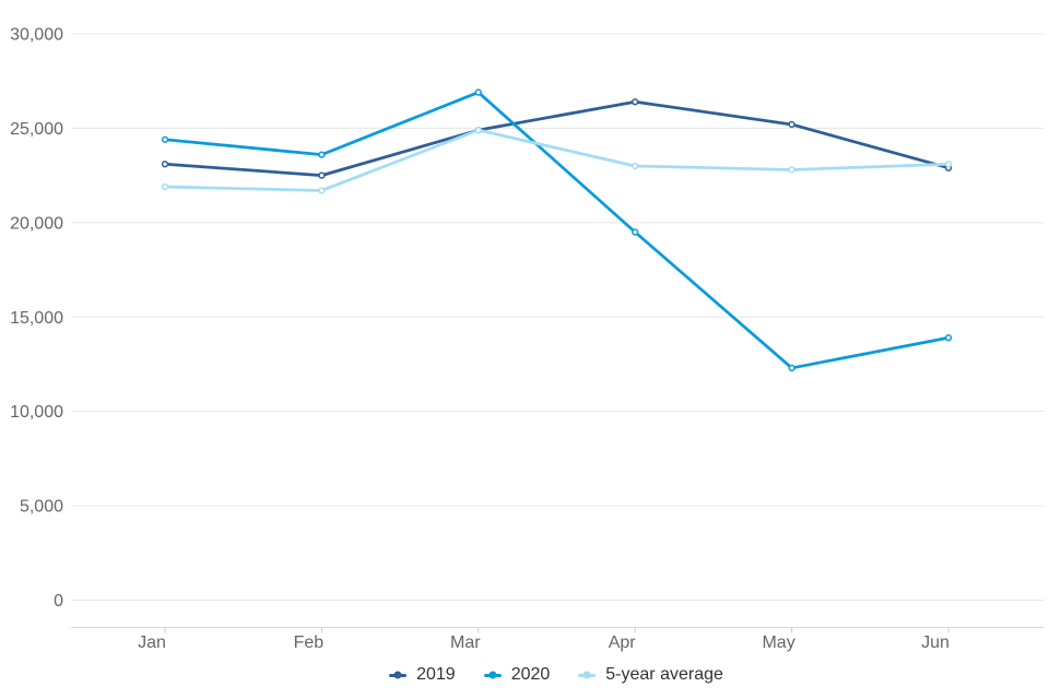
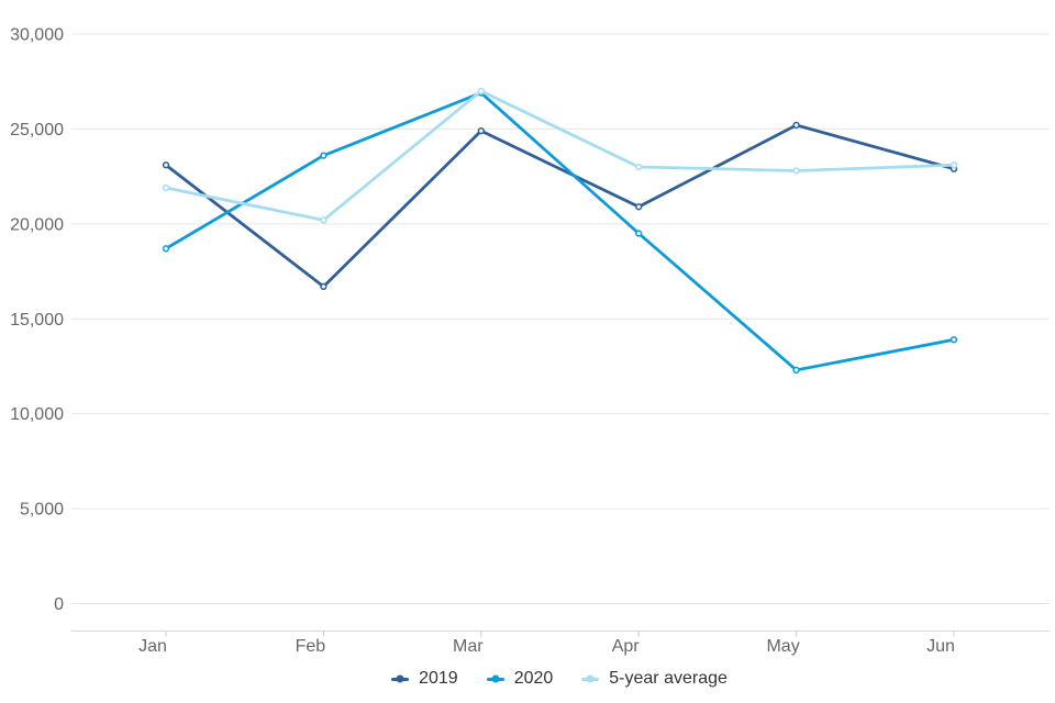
2020/Jan: 24400 -> 18700
2019/Feb: 22500 -> 16700
5-year average/Feb: 21700 -> 20200
5-year average/Mar: 24900 -> 27000
2019/Apr: 26400 -> 20900
